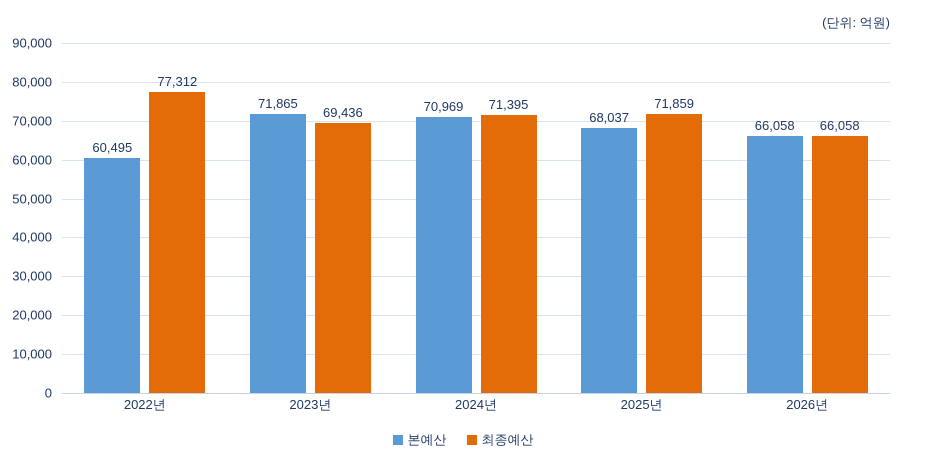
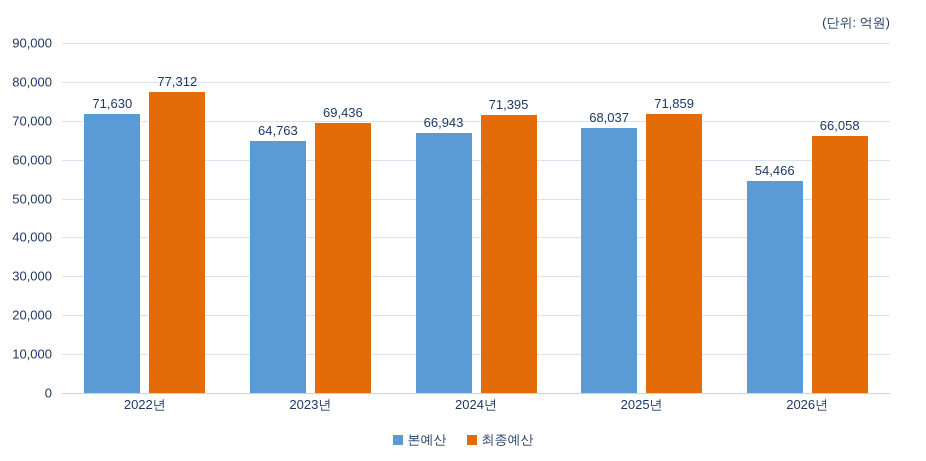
본예산/2022년: 60,495 -> 71,630
본예산/2023년: 71,865 -> 64,763
본예산/2024년: 70,969 -> 66,943
본예산/2026년: 66,058 -> 54,466
